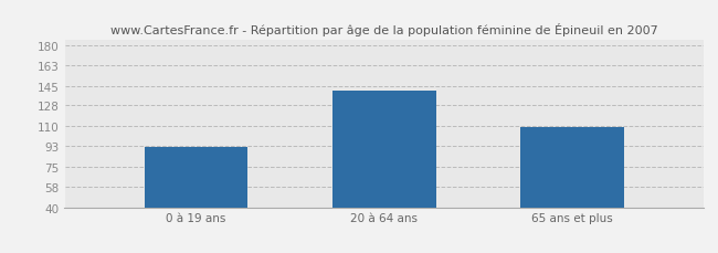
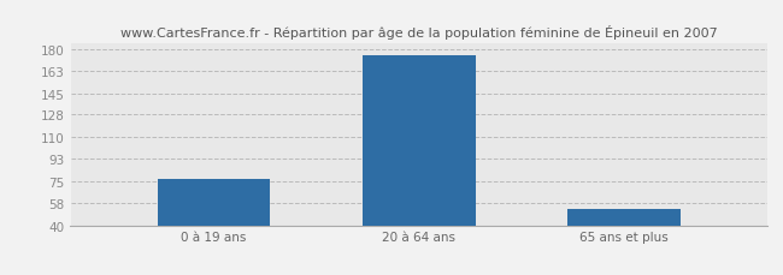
0 à 19 ans: 92 -> 77
20 à 64 ans: 141 -> 175
65 ans et plus: 109 -> 53
